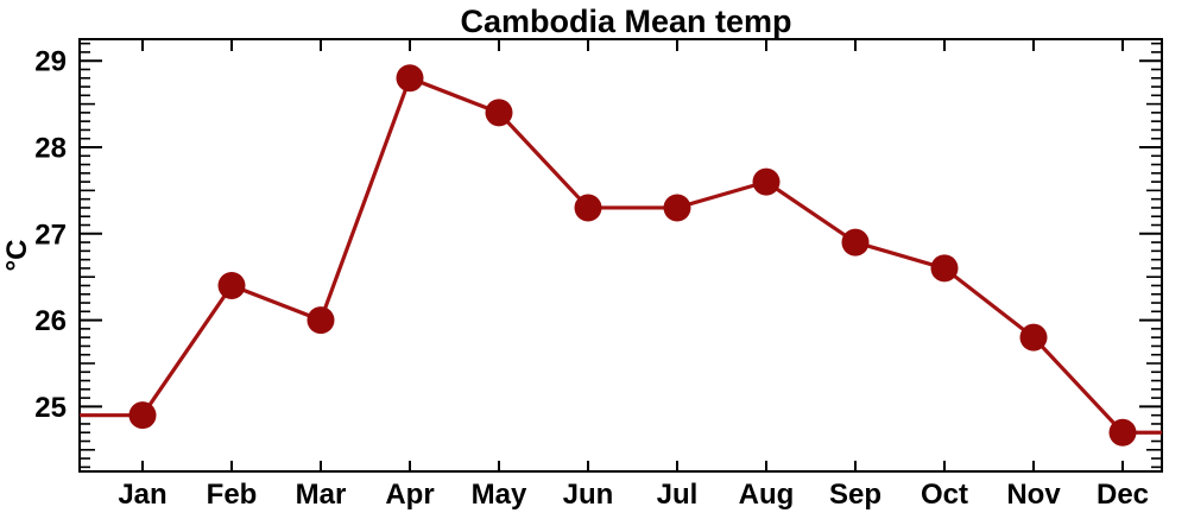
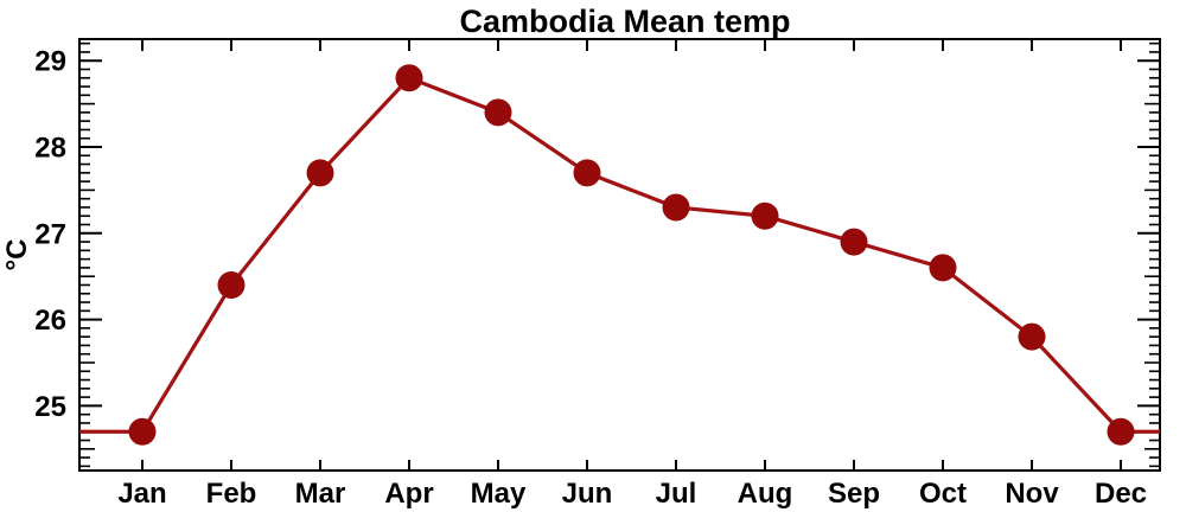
Jan: 24.9 -> 24.7
Mar: 26.0 -> 27.7
Jun: 27.3 -> 27.7
Aug: 27.6 -> 27.2
